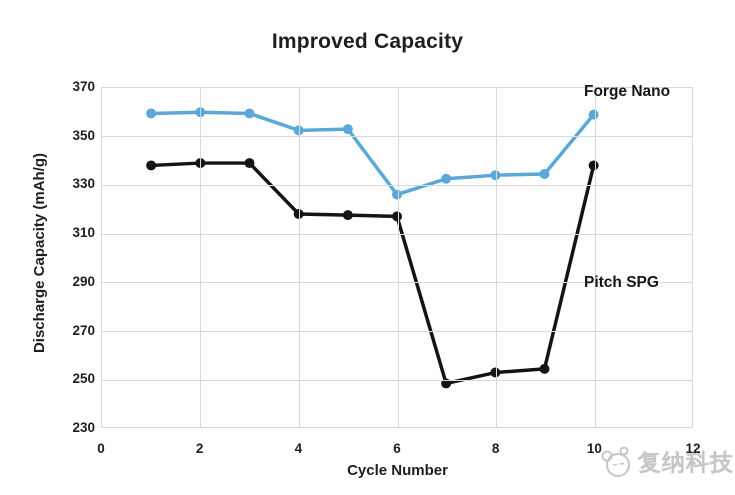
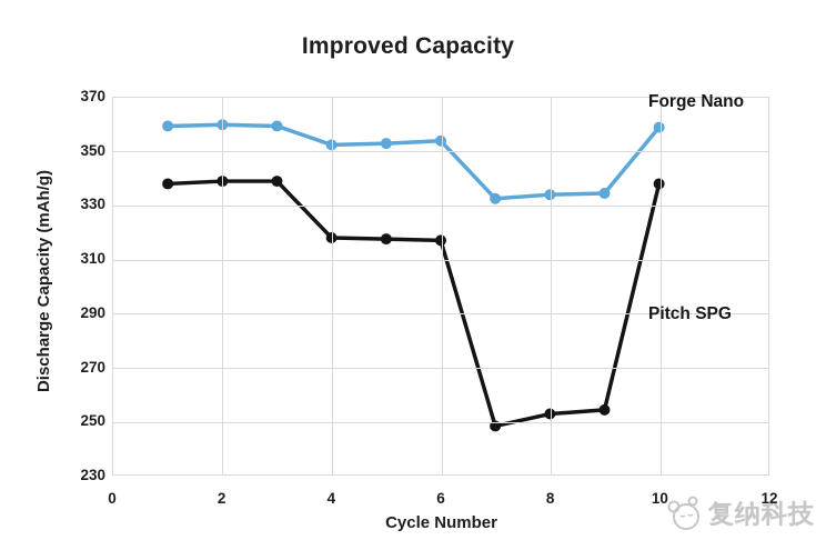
Forge Nano/6: 326 -> 354
